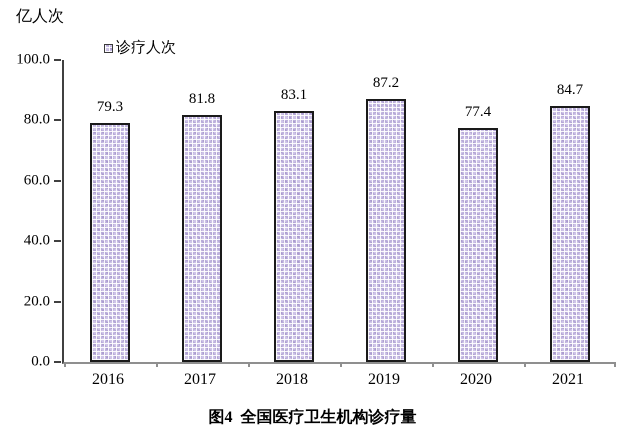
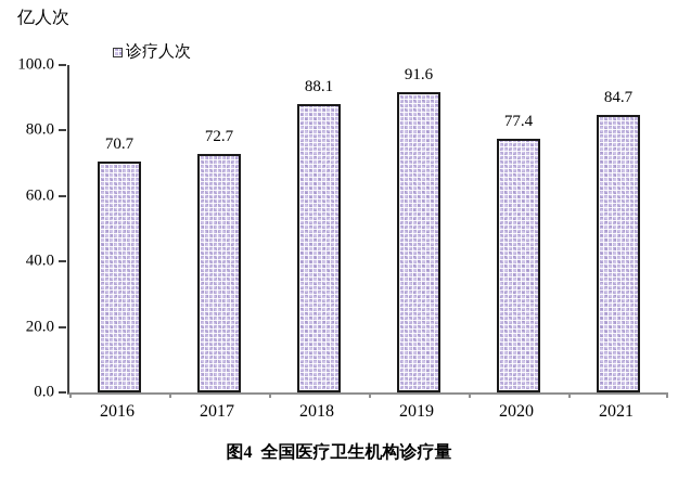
2016: 79.3 -> 70.7
2017: 81.8 -> 72.7
2018: 83.1 -> 88.1
2019: 87.2 -> 91.6
